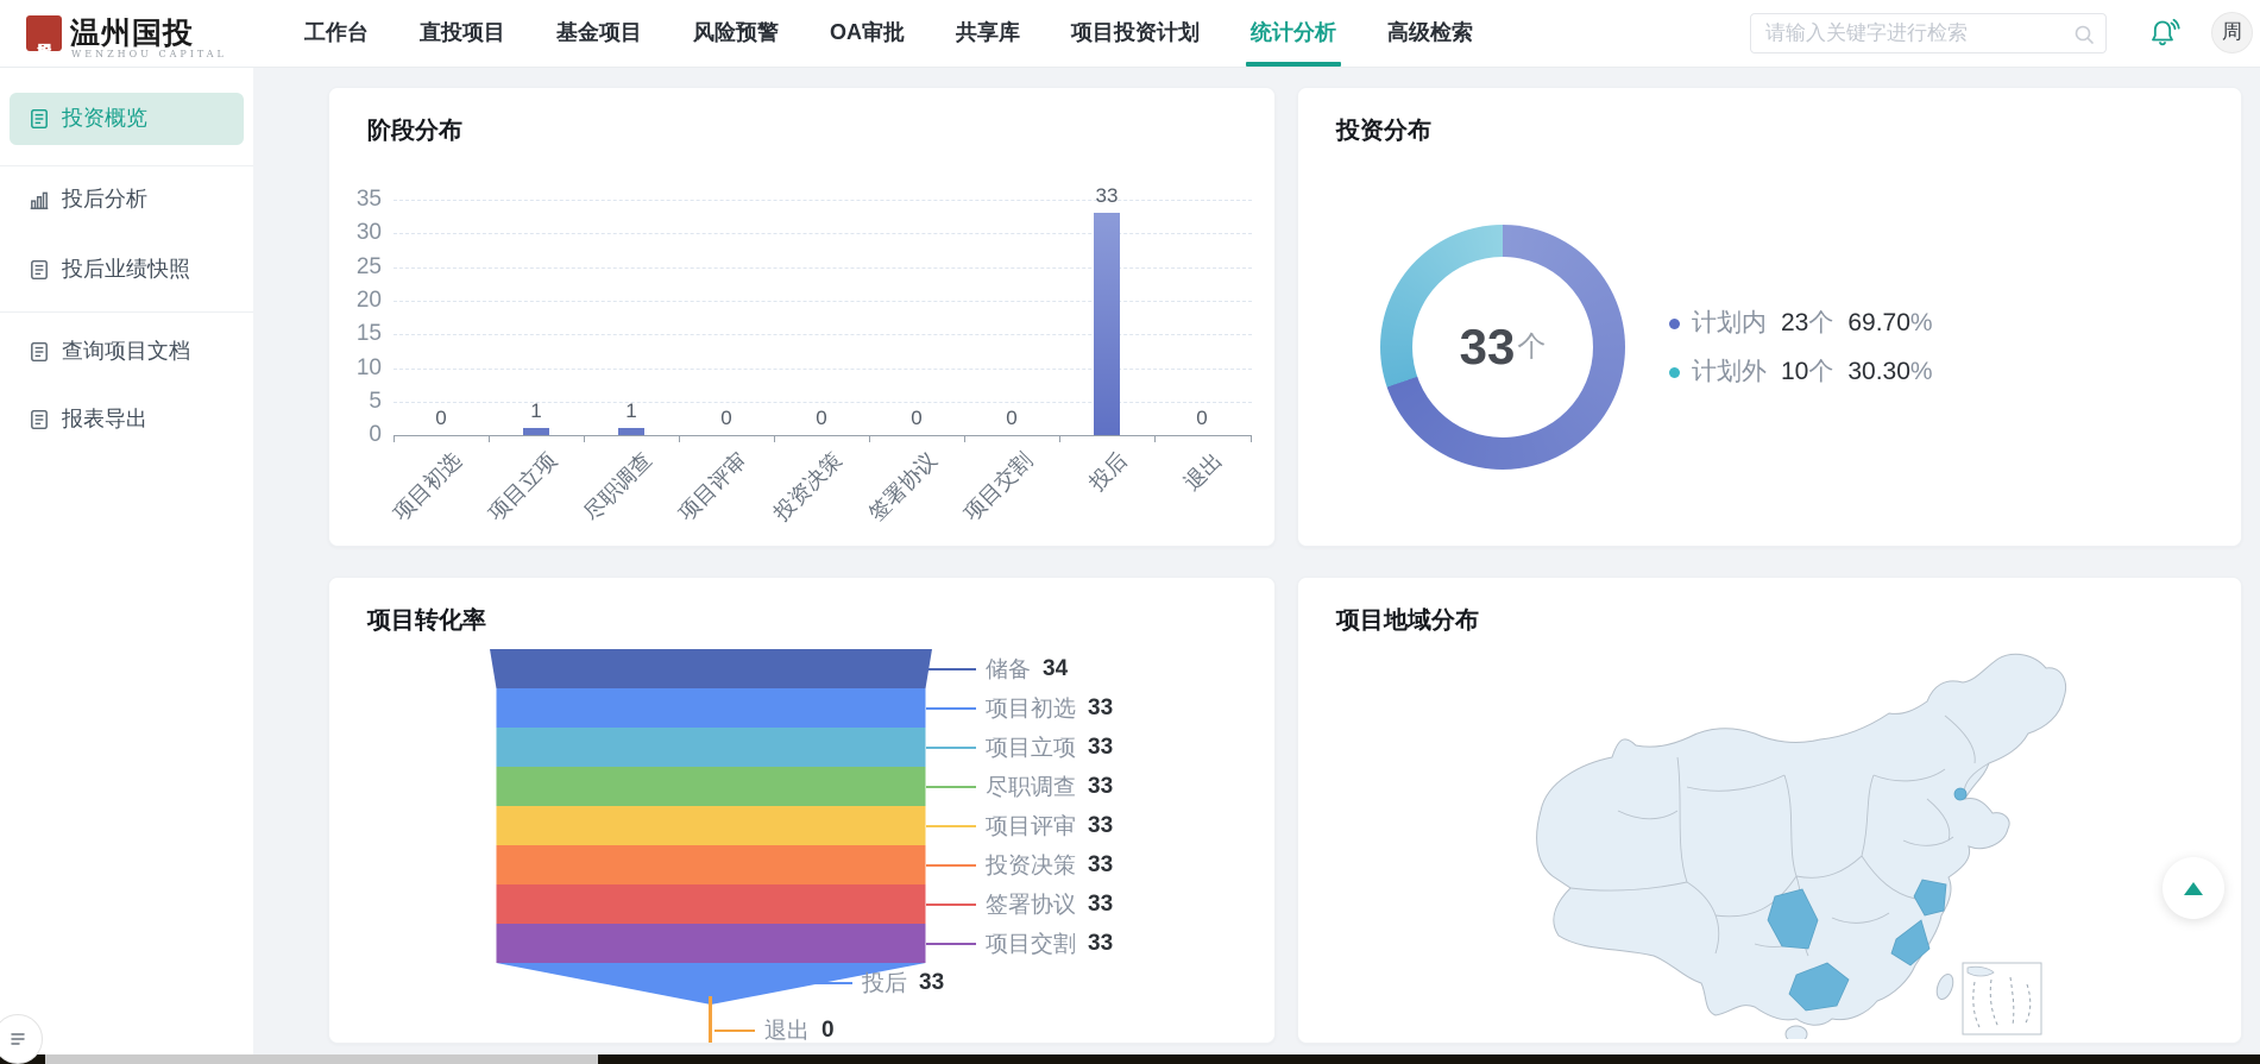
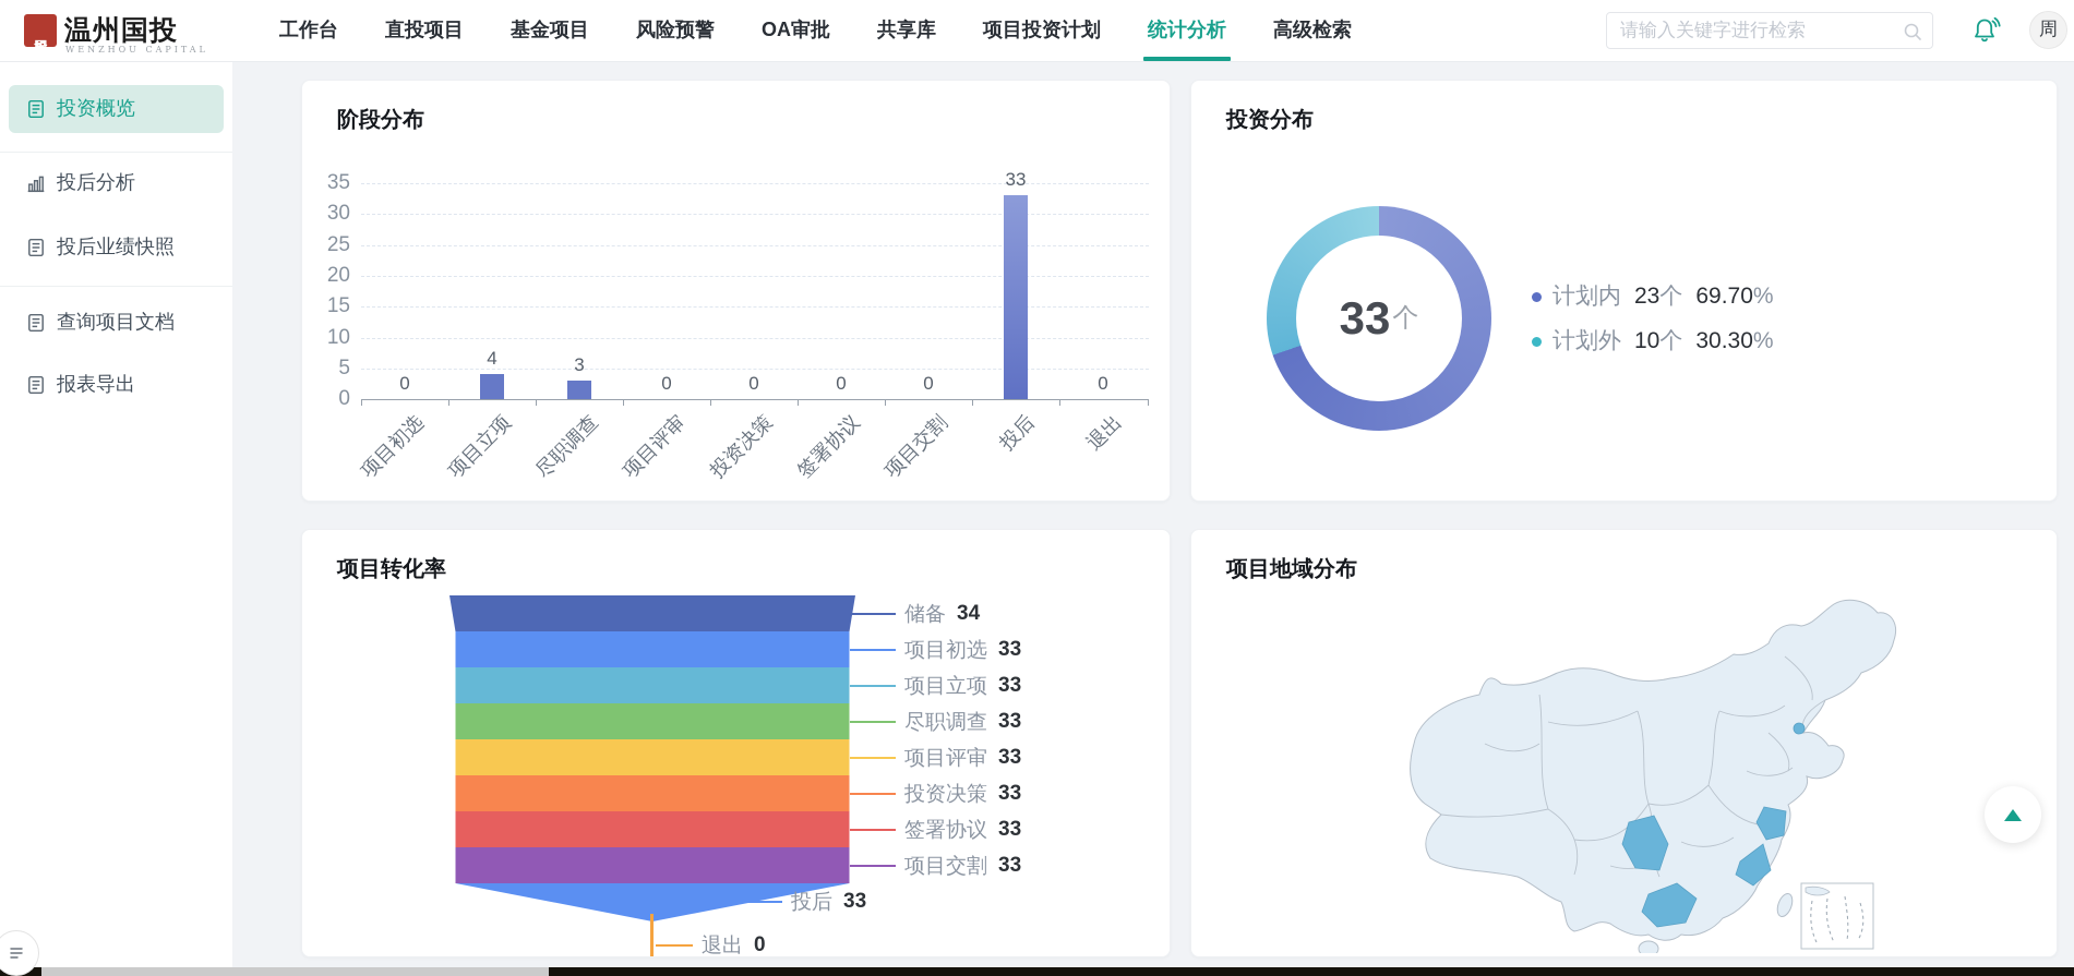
阶段分布/项目立项: 1 -> 4
阶段分布/尽职调查: 1 -> 3
